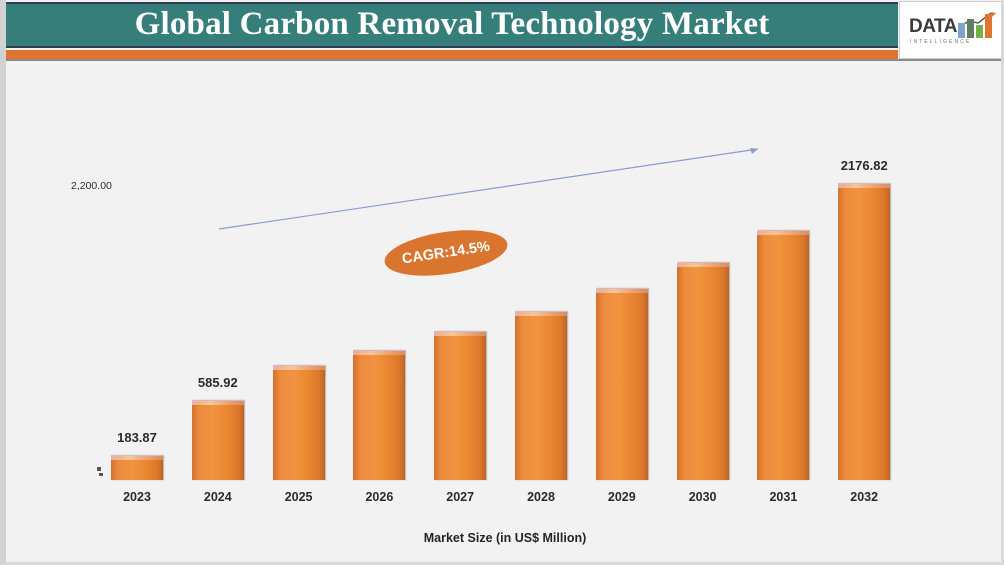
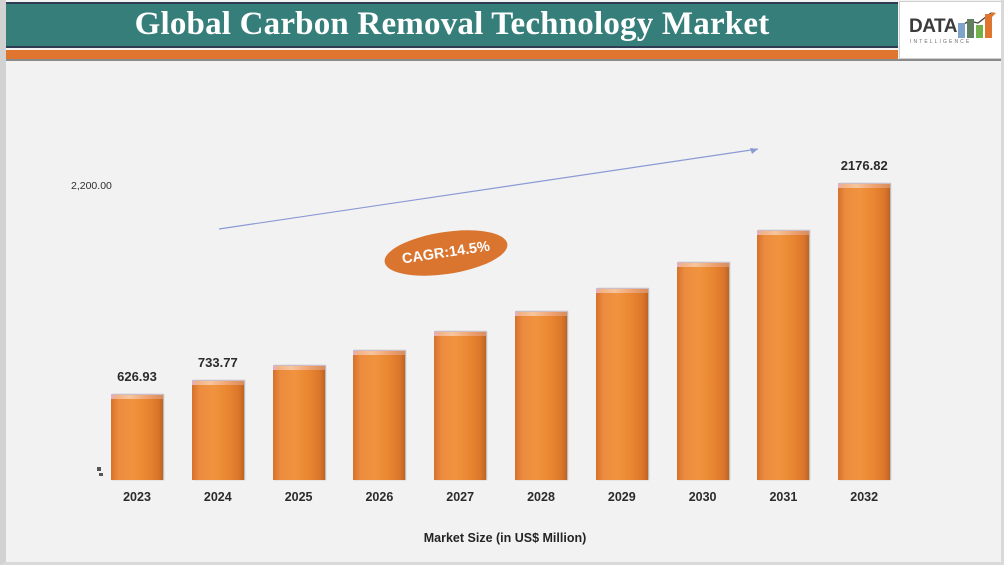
2023: 183.87 -> 626.93
2024: 585.92 -> 733.77
